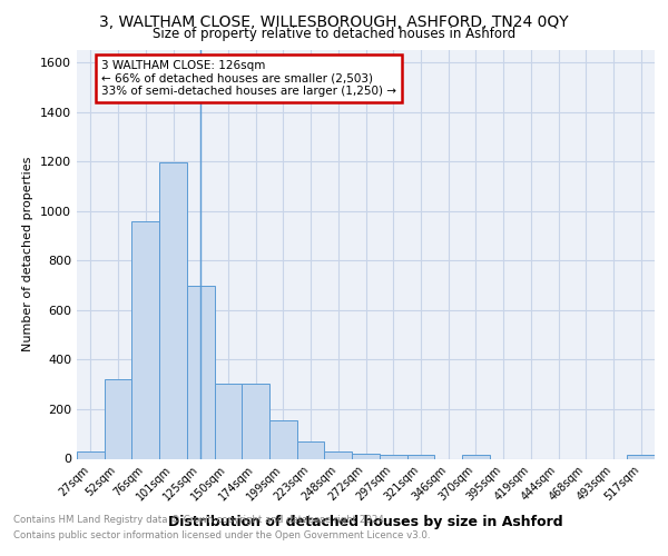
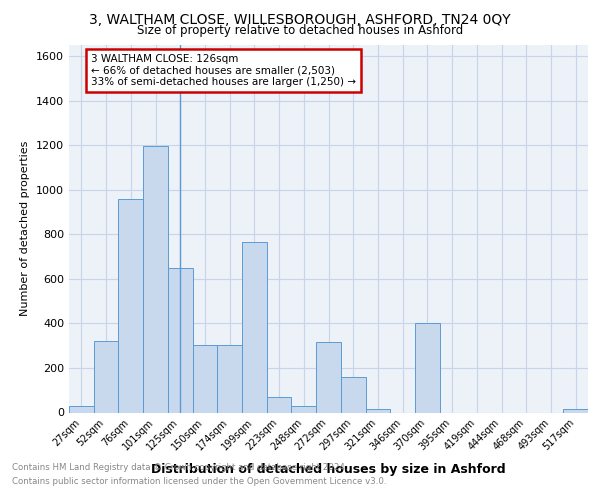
125sqm: 700 -> 650
199sqm: 155 -> 765
272sqm: 20 -> 315
297sqm: 15 -> 160
370sqm: 15 -> 400
